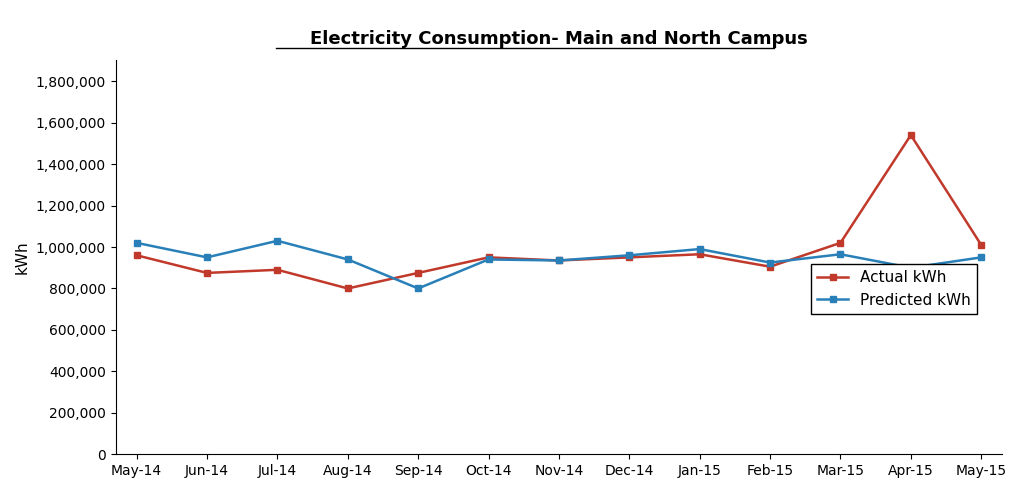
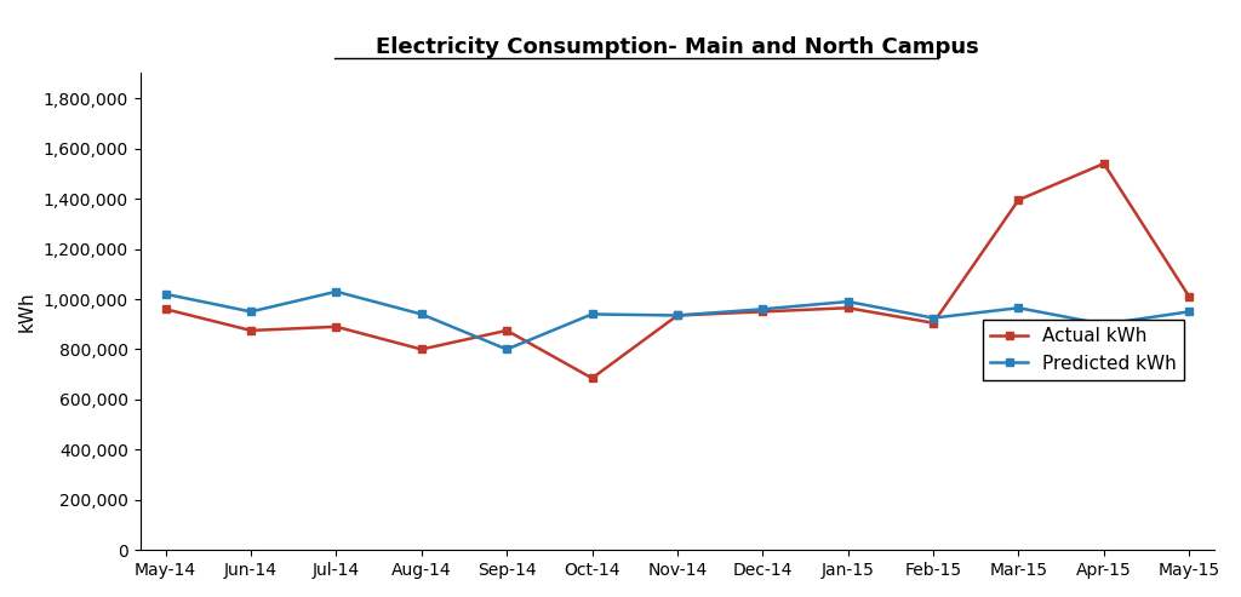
Actual kWh/Oct-14: 950,000 -> 685,000
Actual kWh/Mar-15: 1,020,000 -> 1,395,000
